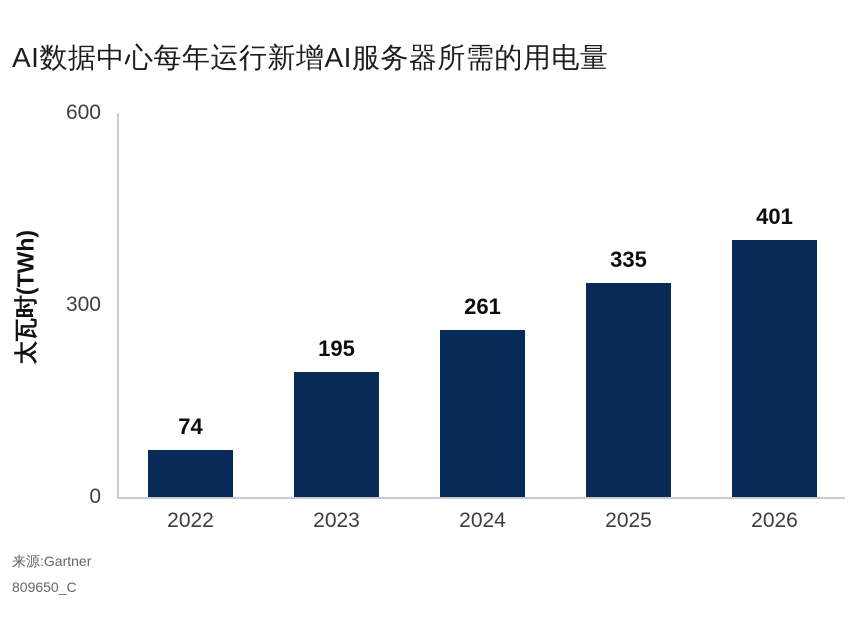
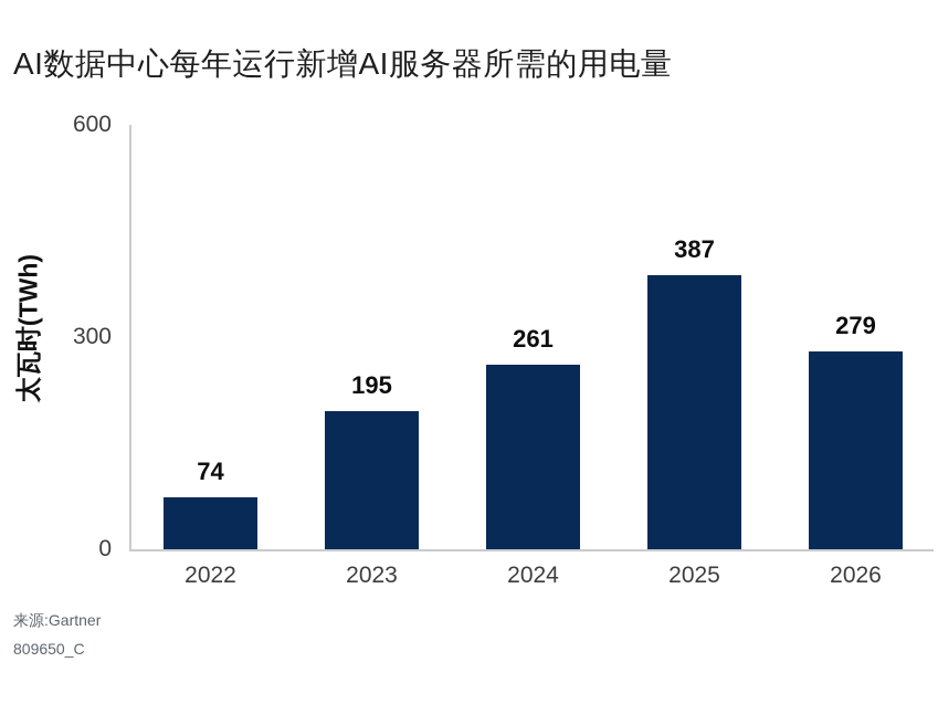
2025: 335 -> 387
2026: 401 -> 279
